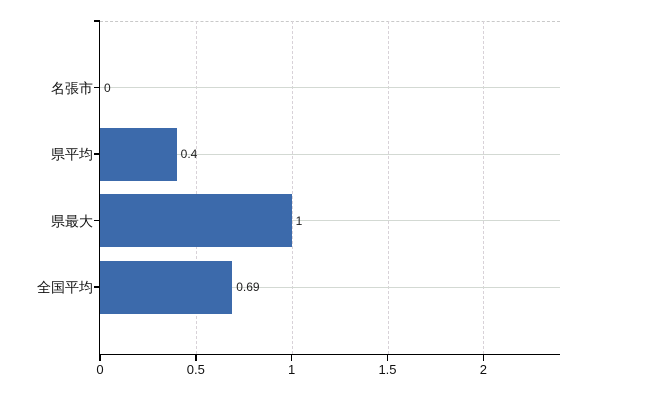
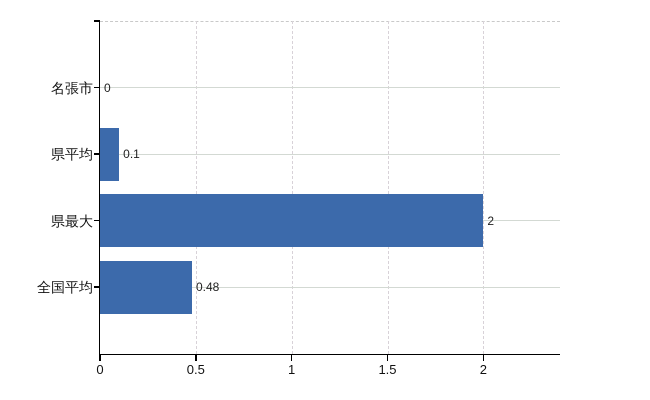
県平均: 0.4 -> 0.1
県最大: 1 -> 2
全国平均: 0.69 -> 0.48
